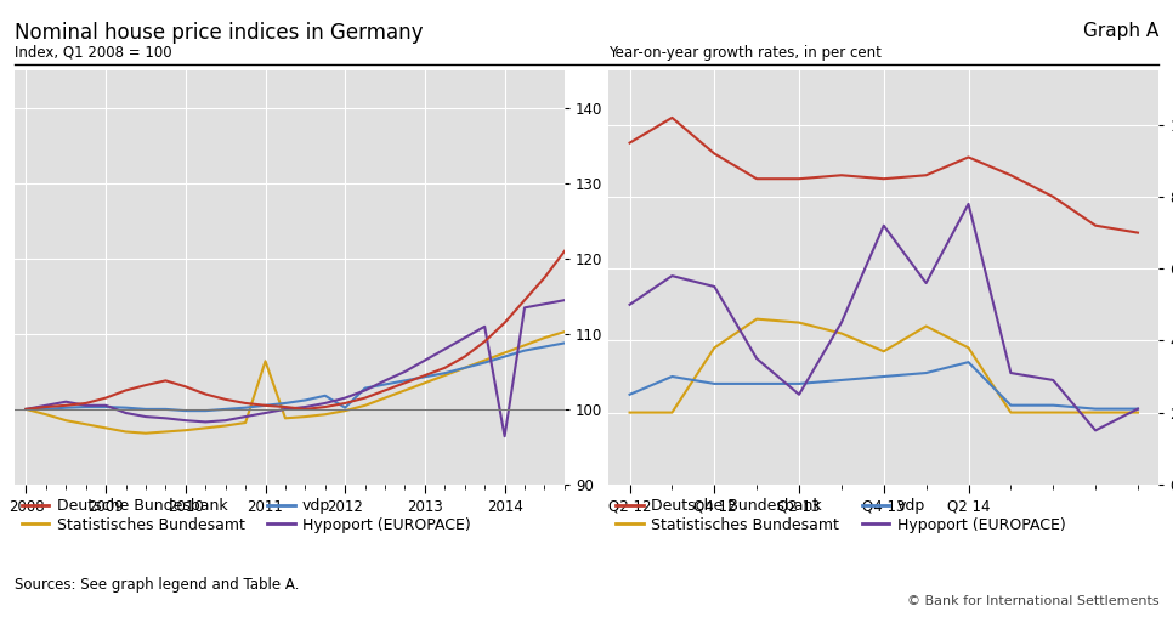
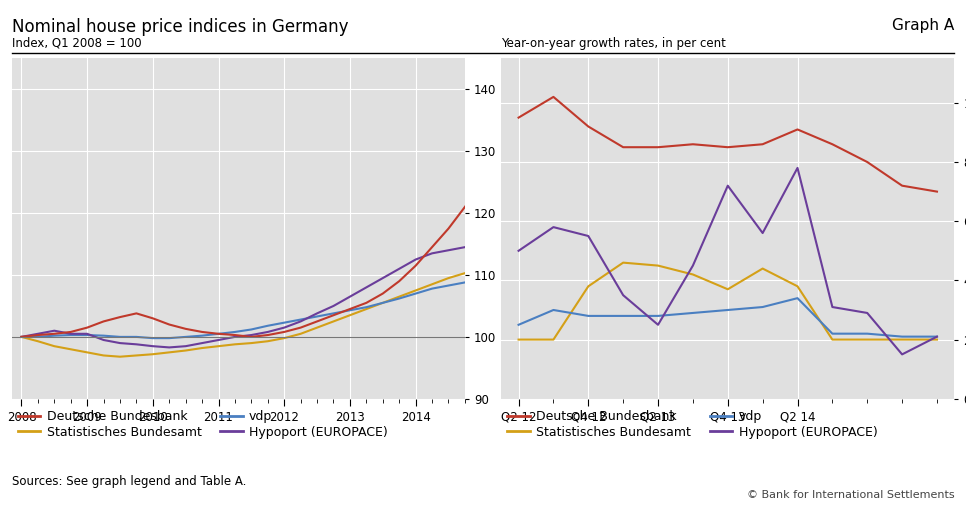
Statistisches Bundesamt/2011: 106.4 -> 98.5
vdp/2012: 100.2 -> 102.3
Hypoport (EUROPACE)/2014: 96.4 -> 112.5
